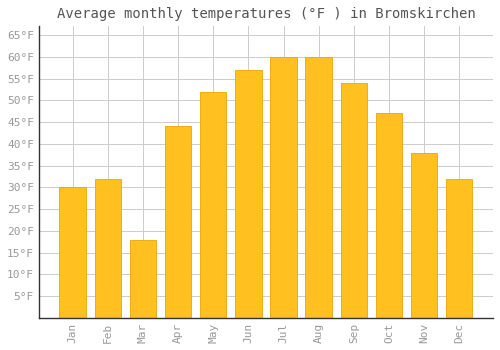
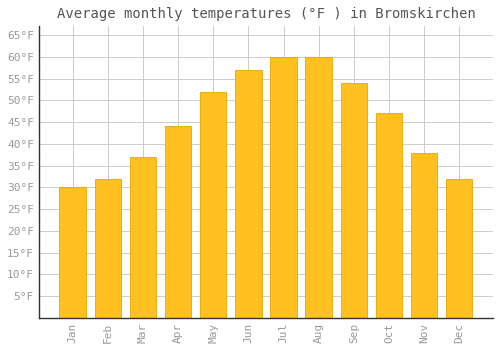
Mar: 18°F -> 37°F
